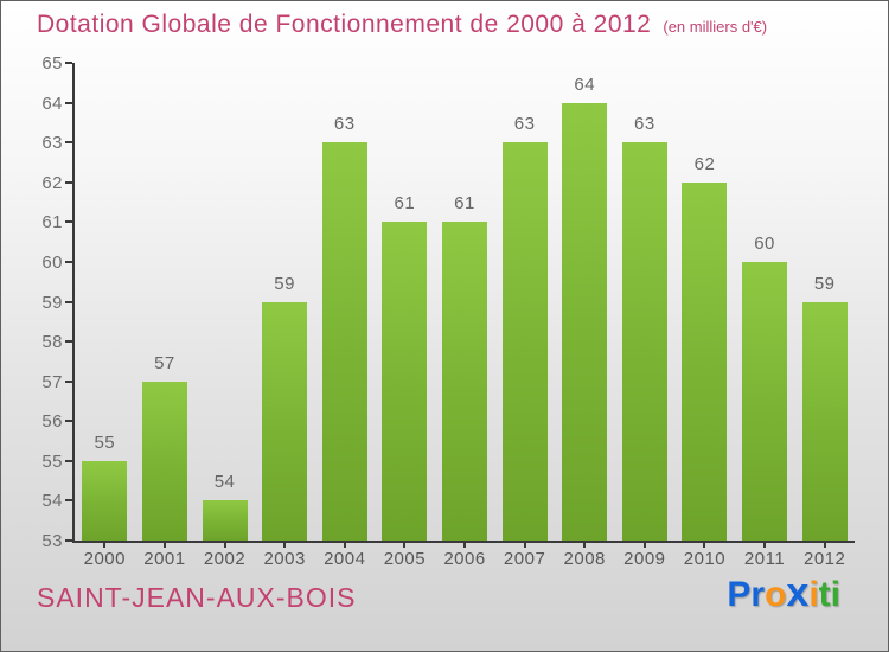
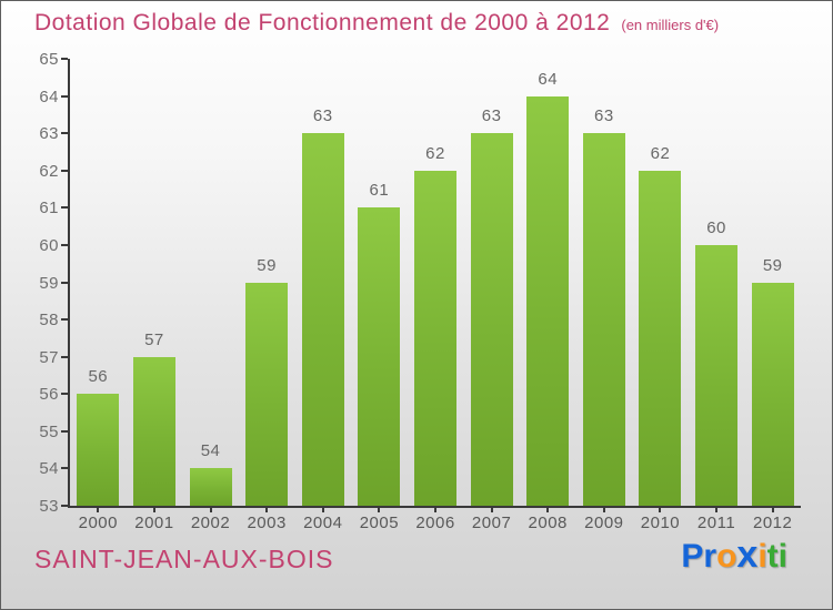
2000: 55 -> 56
2006: 61 -> 62
